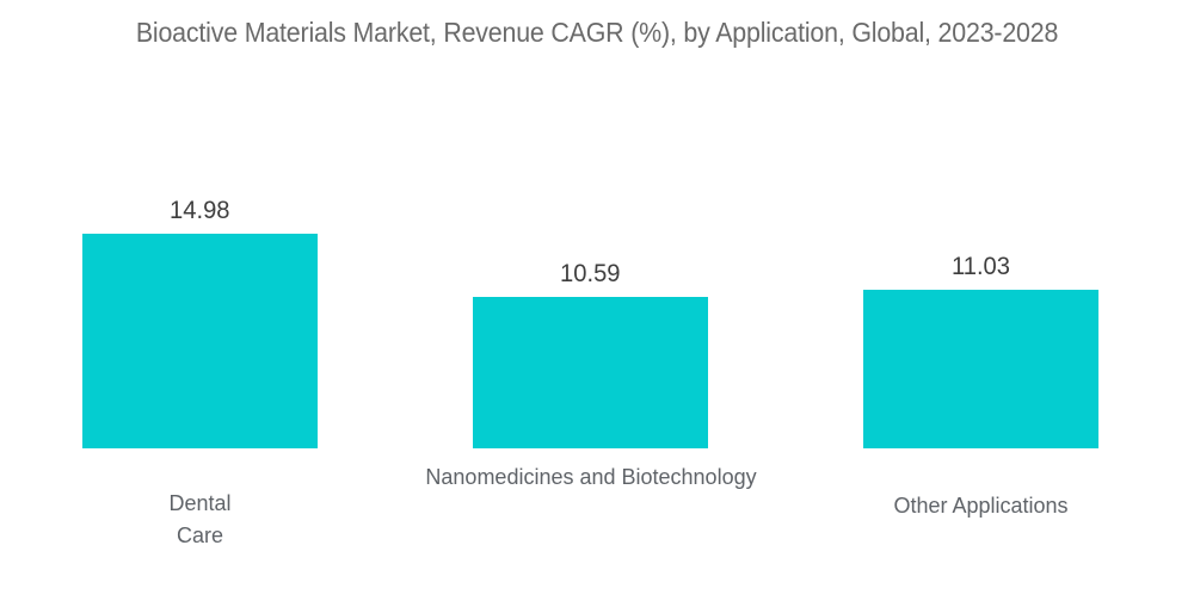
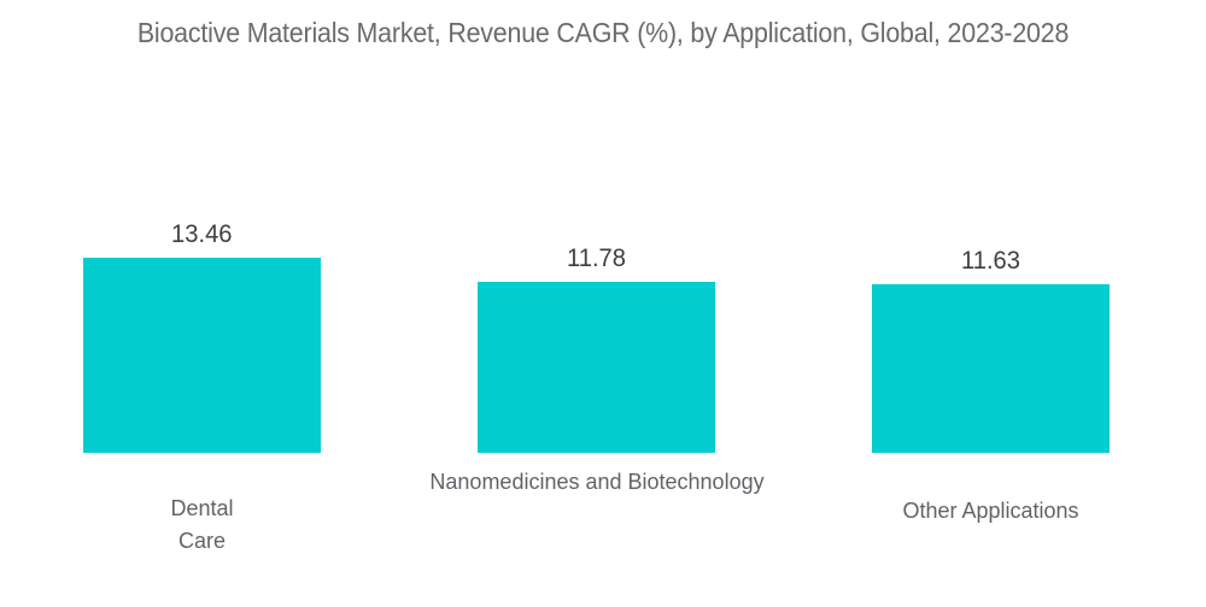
Dental Care: 14.98 -> 13.46
Nanomedicines and Biotechnology: 10.59 -> 11.78
Other Applications: 11.03 -> 11.63
